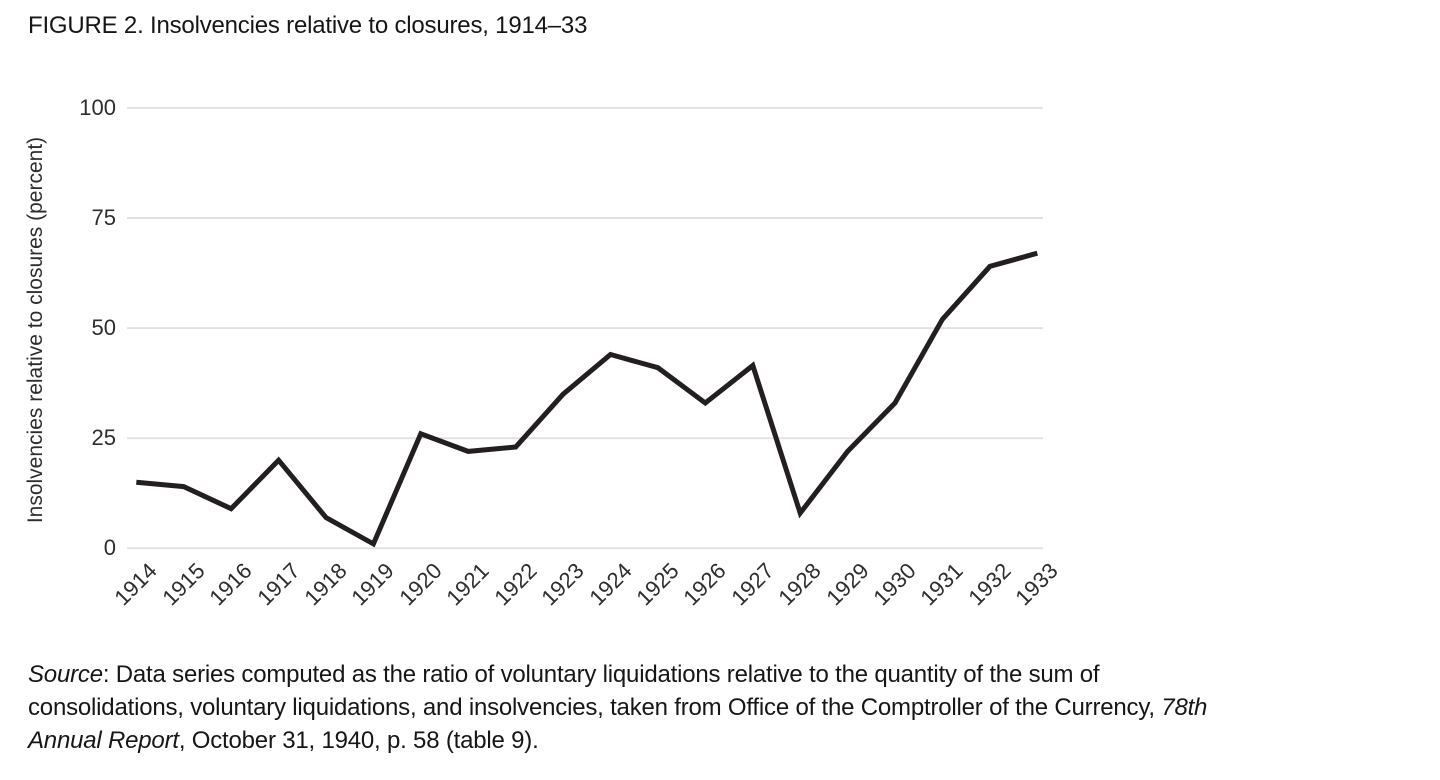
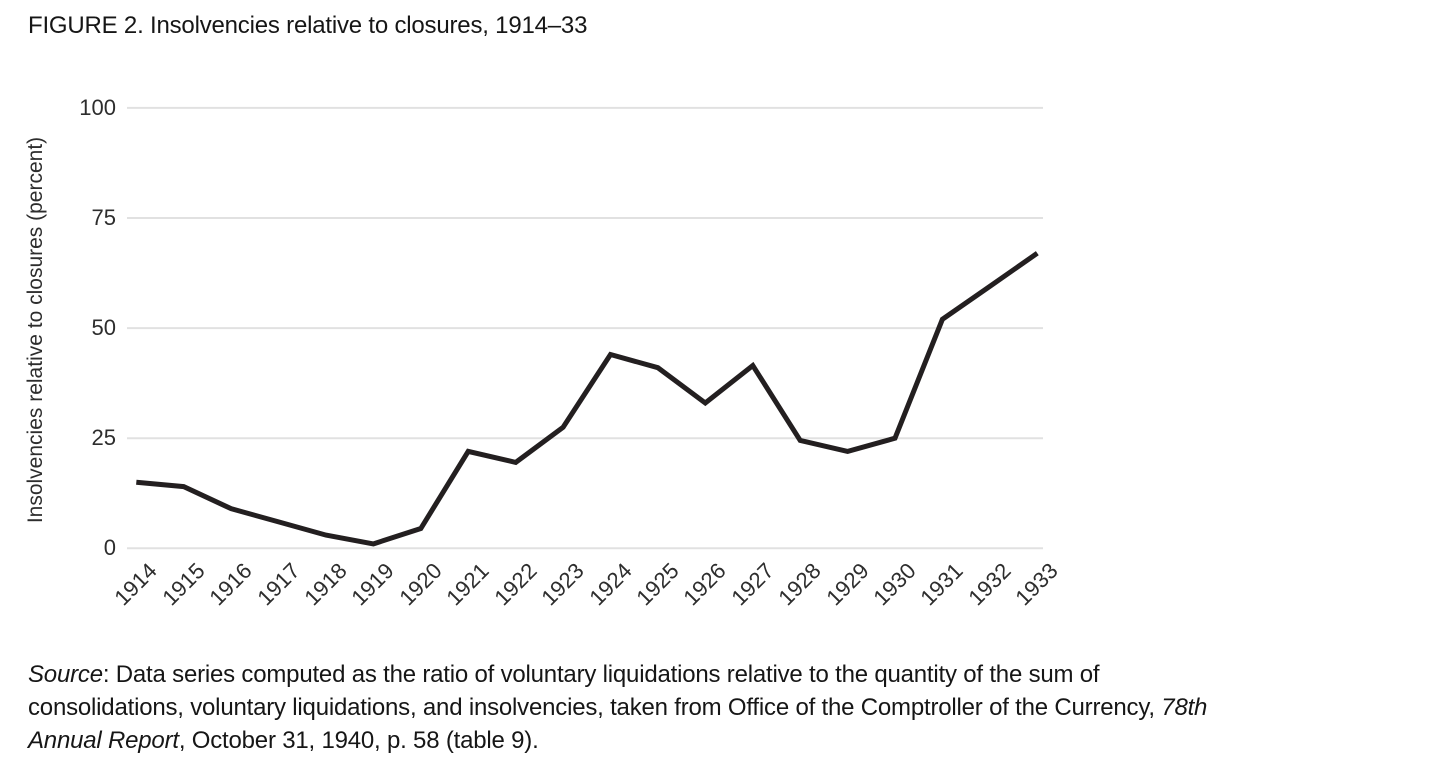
1917: 20 -> 6
1918: 7 -> 3
1920: 26 -> 4
1922: 23 -> 20
1923: 35 -> 28
1928: 8 -> 24
1930: 33 -> 25
1932: 64 -> 60
